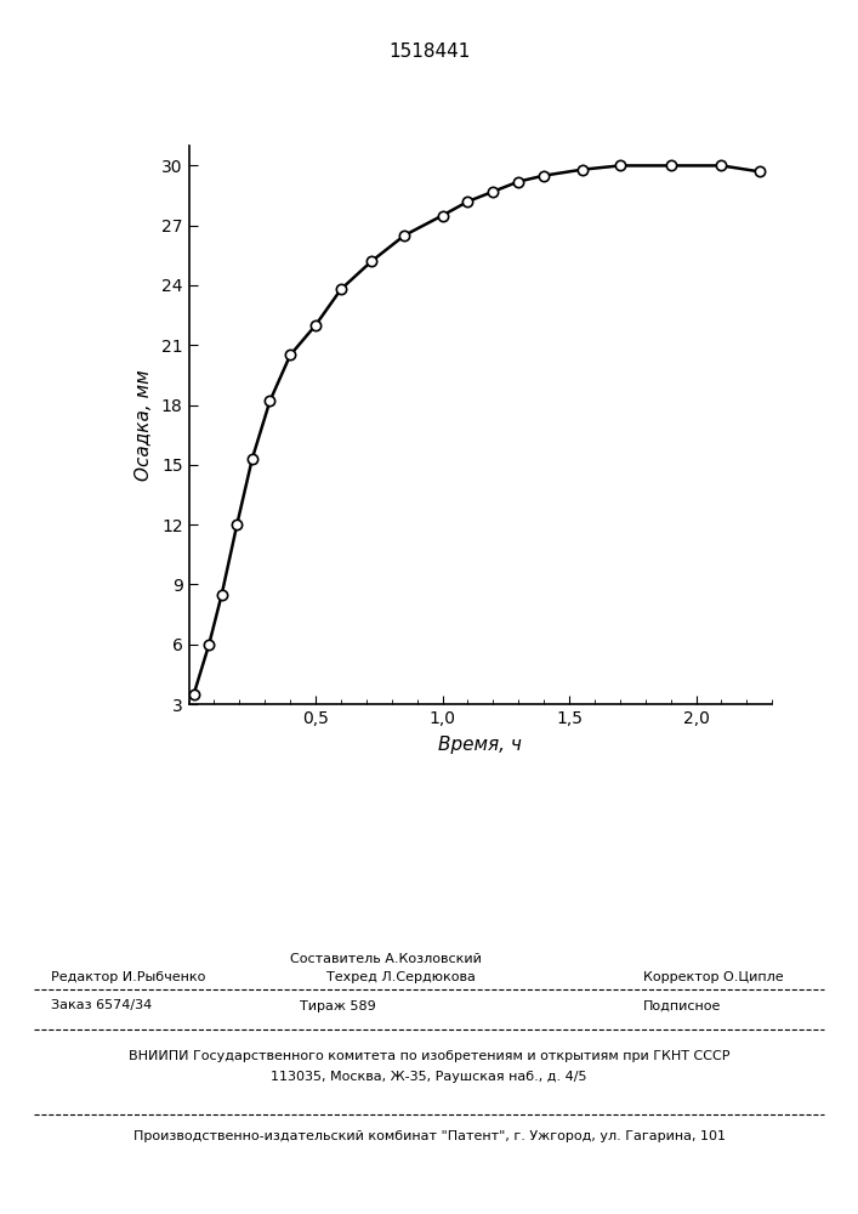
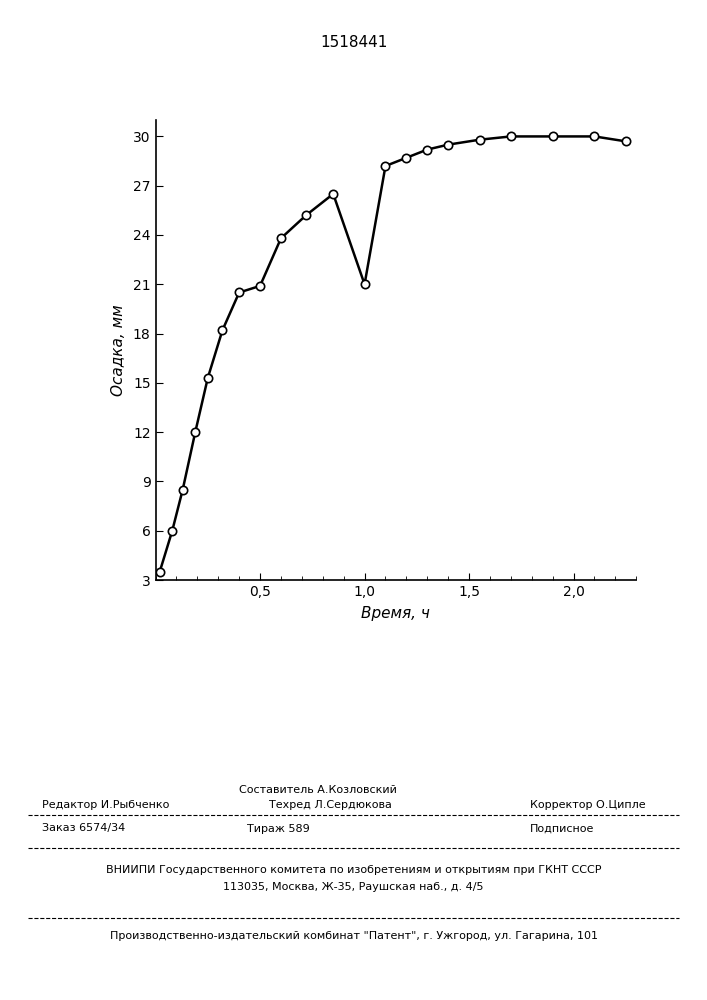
0,5: 22.0 -> 20.9
1,0: 27.5 -> 21.0
